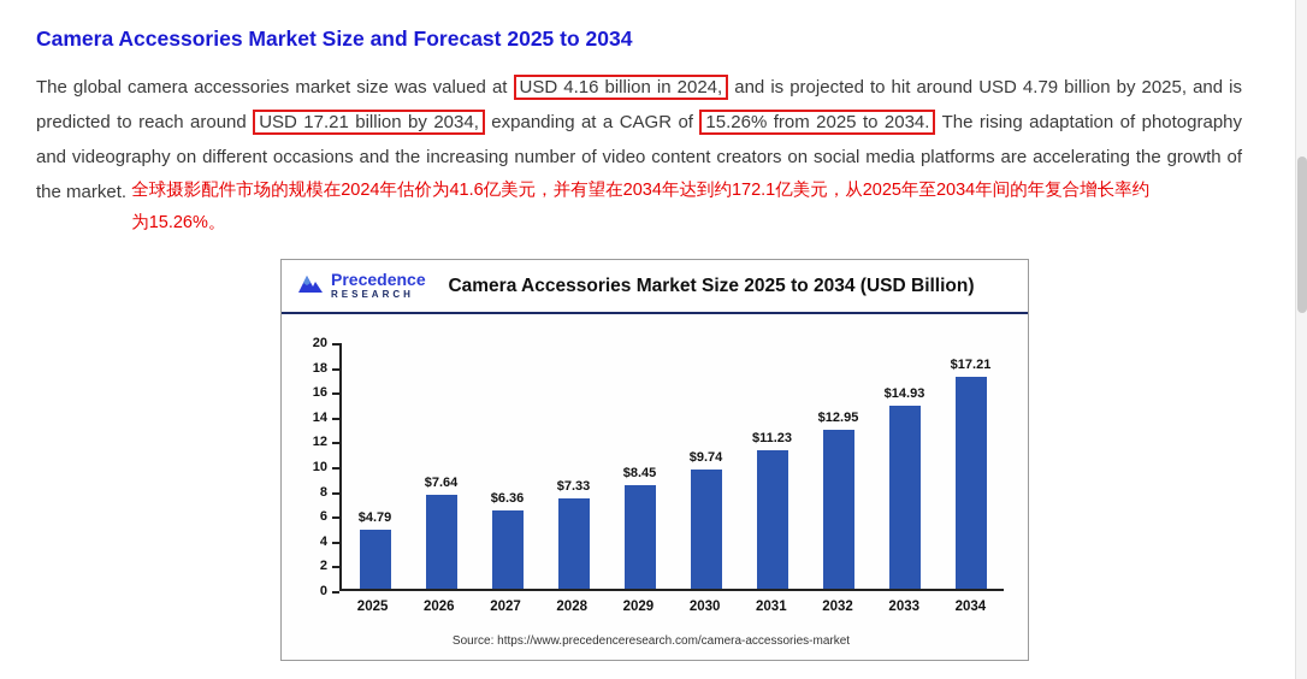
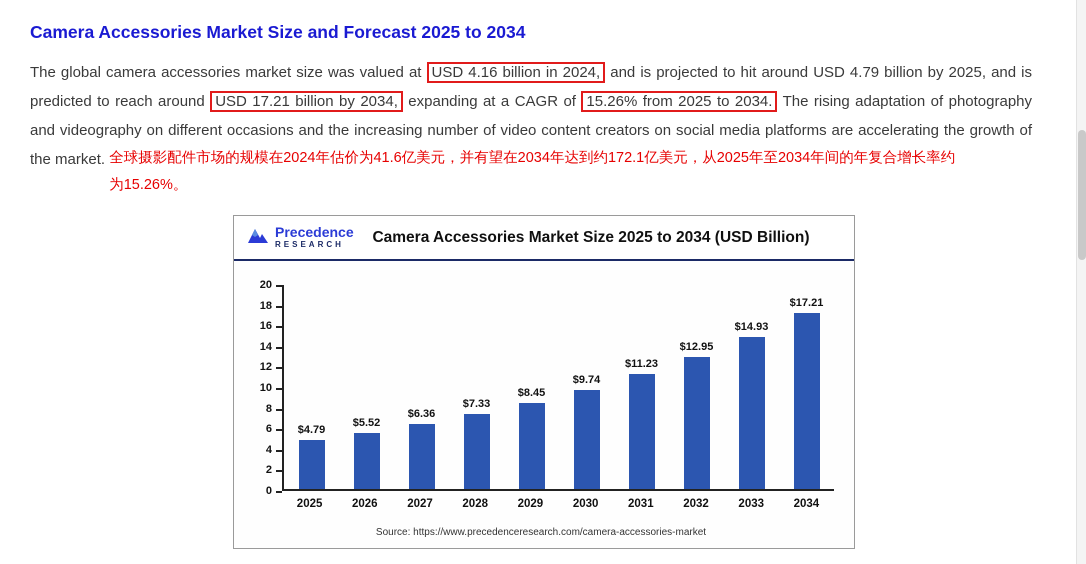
2026: $7.64 -> $5.52
